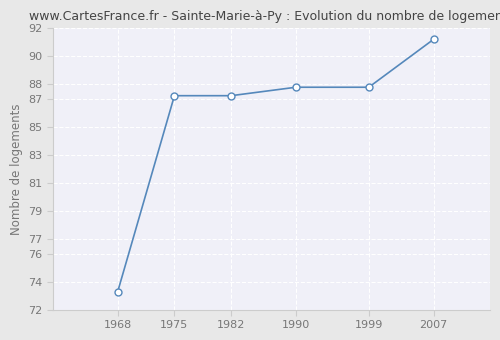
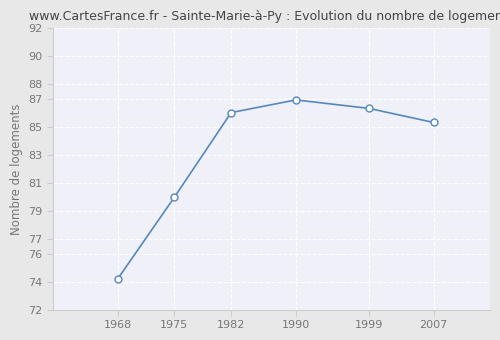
1968: 73.3 -> 74.2
1975: 87.2 -> 80.0
1982: 87.2 -> 86.0
1990: 87.8 -> 86.9
1999: 87.8 -> 86.3
2007: 91.2 -> 85.3
